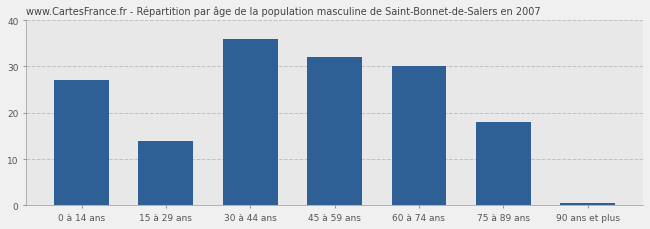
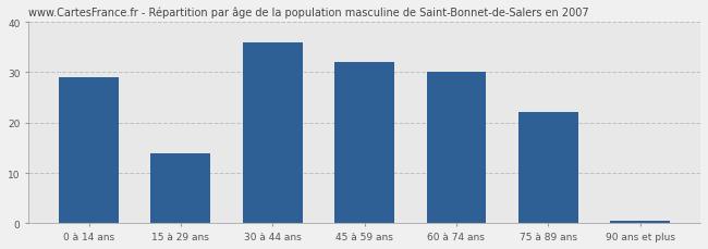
0 à 14 ans: 27.0 -> 29.0
75 à 89 ans: 18.0 -> 22.0
